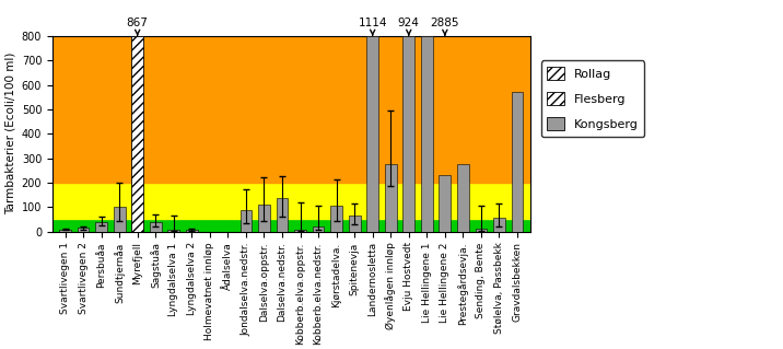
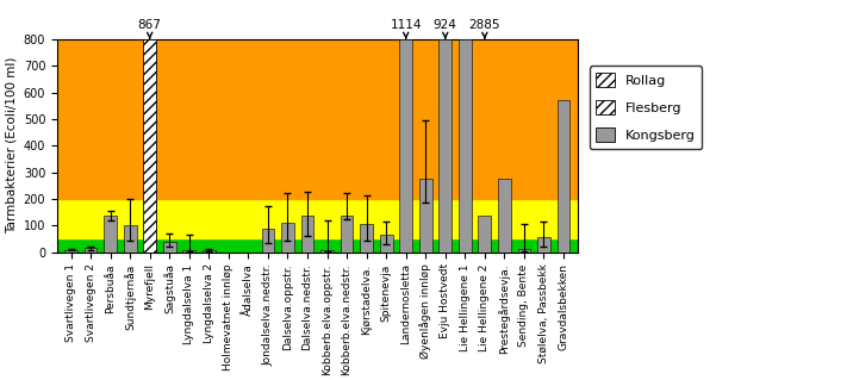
Persbuåa: 38 -> 135
Kobberb.elva.nedstr.: 20 -> 135
Lie Hellingene 2: 232 -> 135
